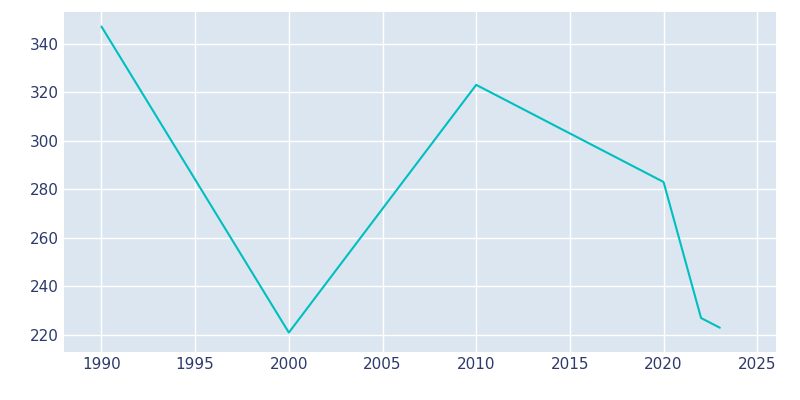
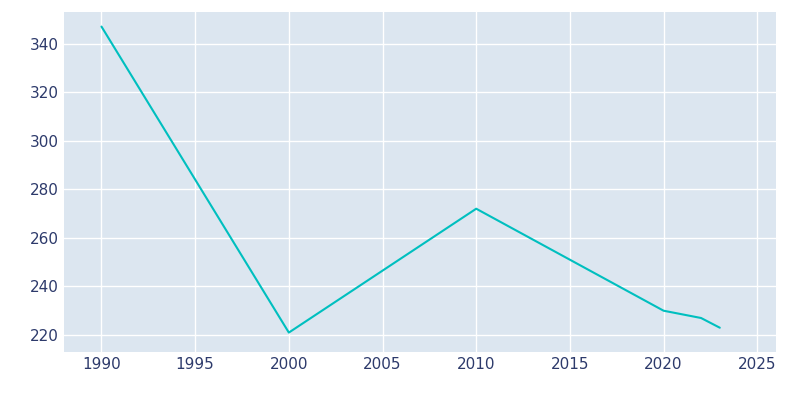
2010: 323 -> 272
2020: 283 -> 230
